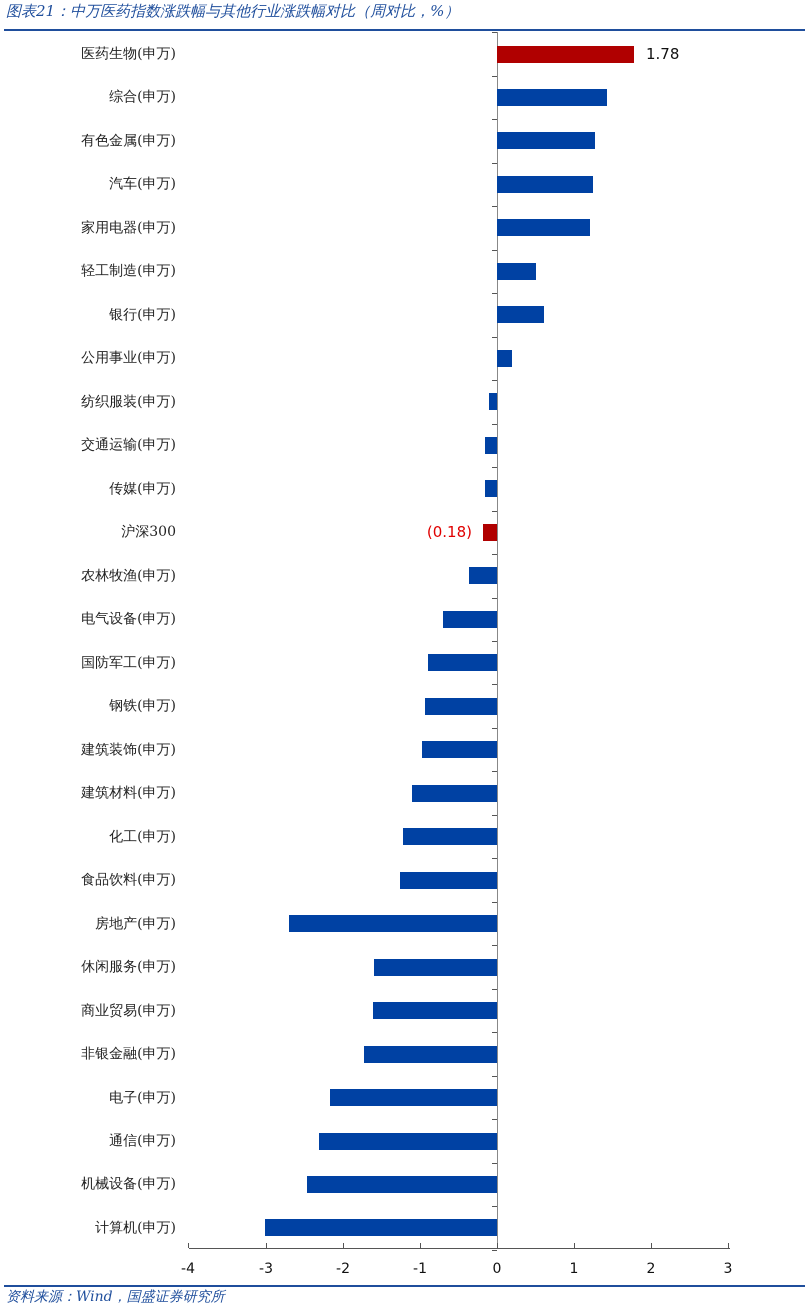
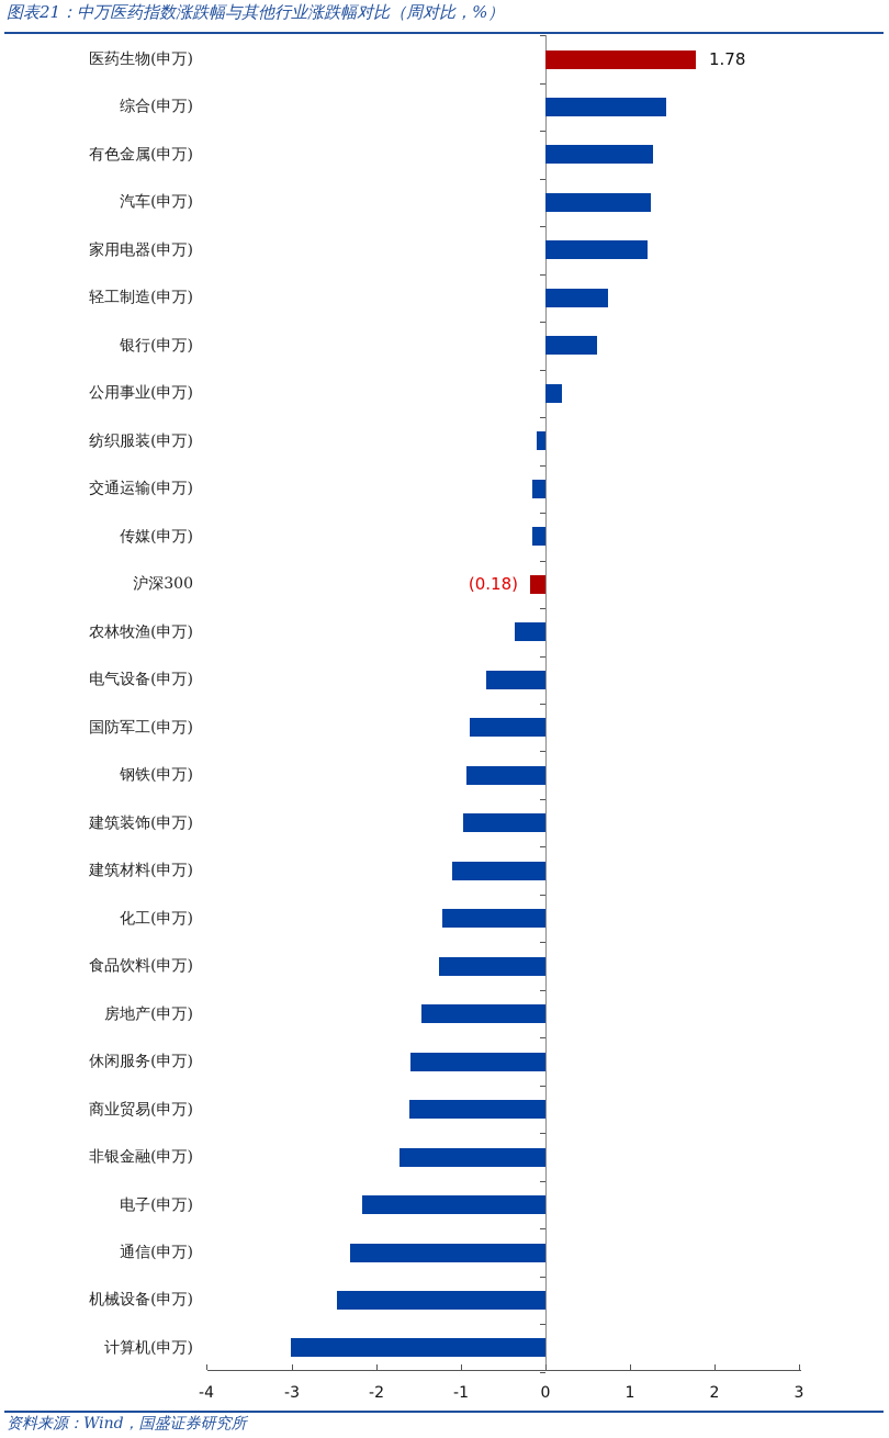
轻工制造(申万): 0.5 -> 0.7
房地产(申万): -2.7 -> -1.5
